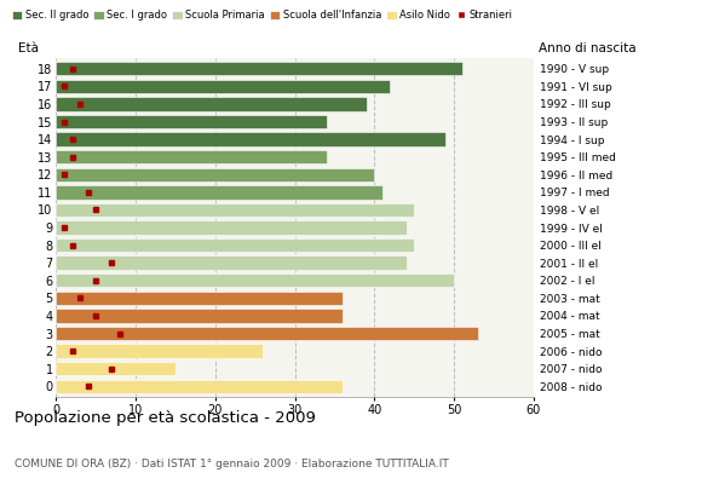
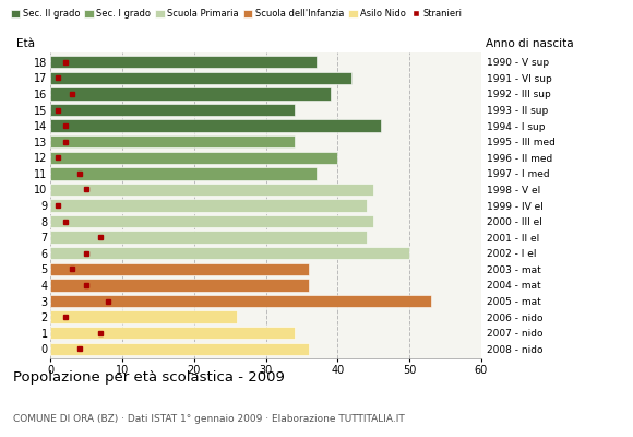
18: 51 -> 37
14: 49 -> 46
11: 41 -> 37
1: 15 -> 34
